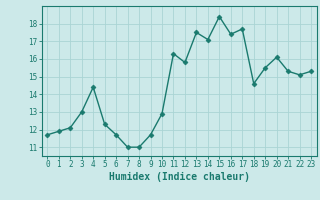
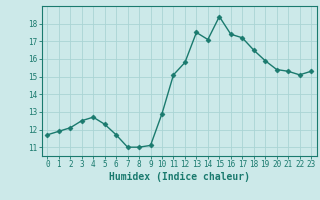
3: 13.0 -> 12.5
4: 14.4 -> 12.7
9: 11.7 -> 11.1
11: 16.3 -> 15.1
17: 17.7 -> 17.2
18: 14.6 -> 16.5
19: 15.5 -> 15.9
20: 16.1 -> 15.4
